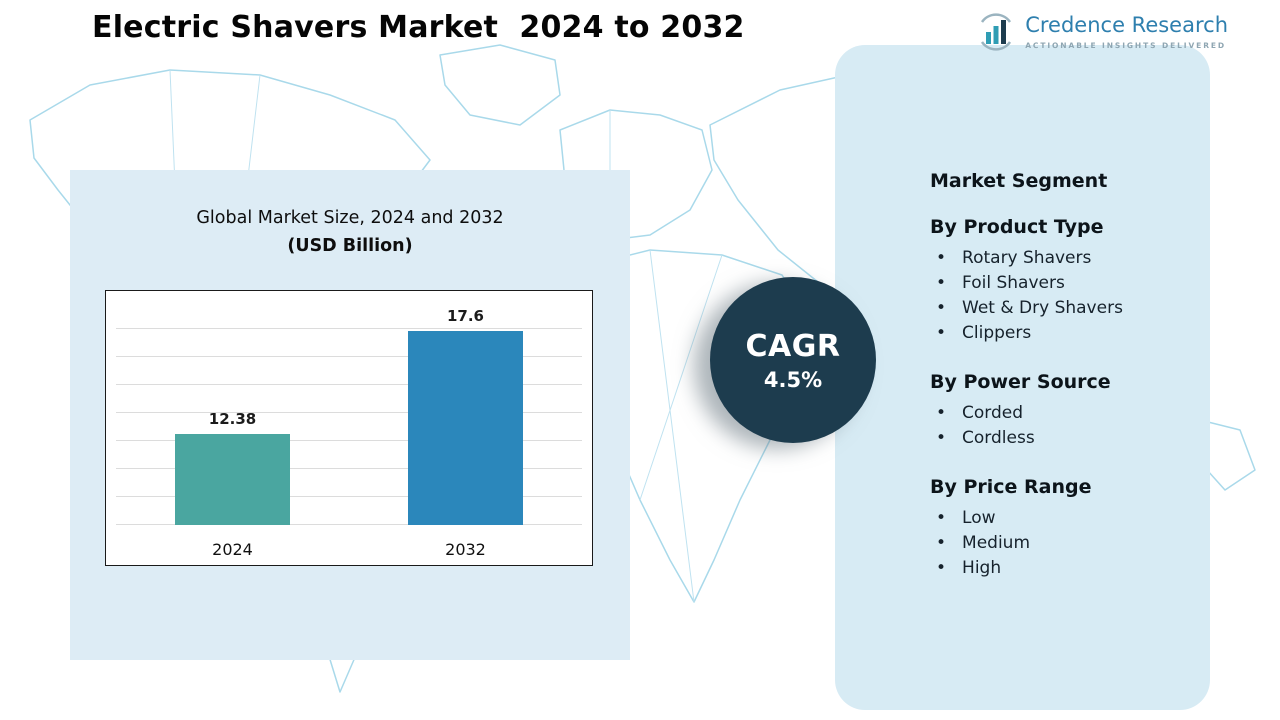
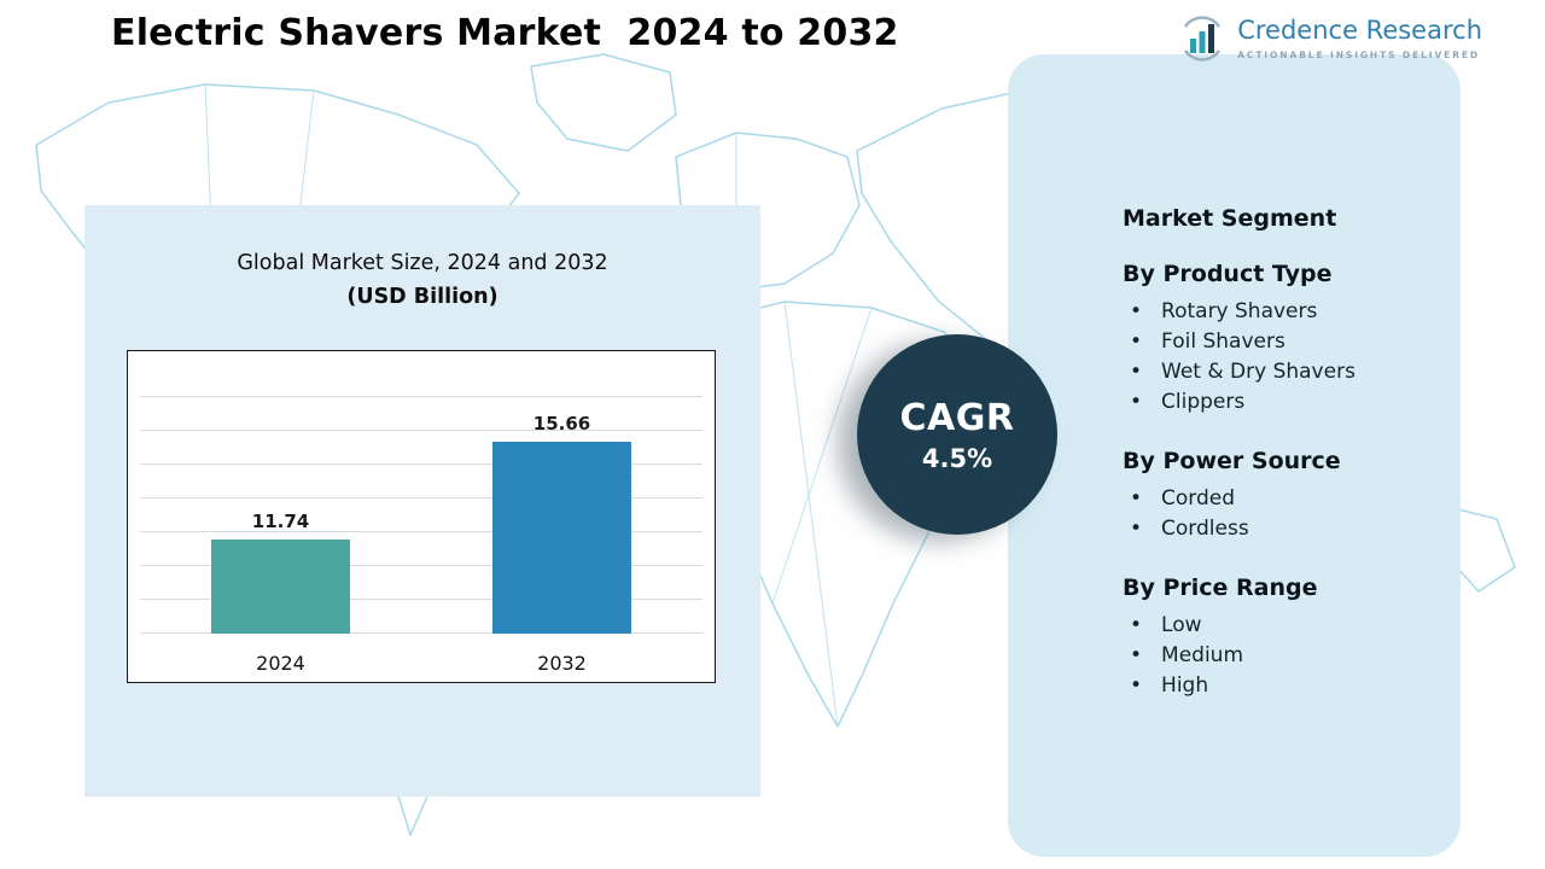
2024: 12.38 -> 11.74
2032: 17.6 -> 15.66
